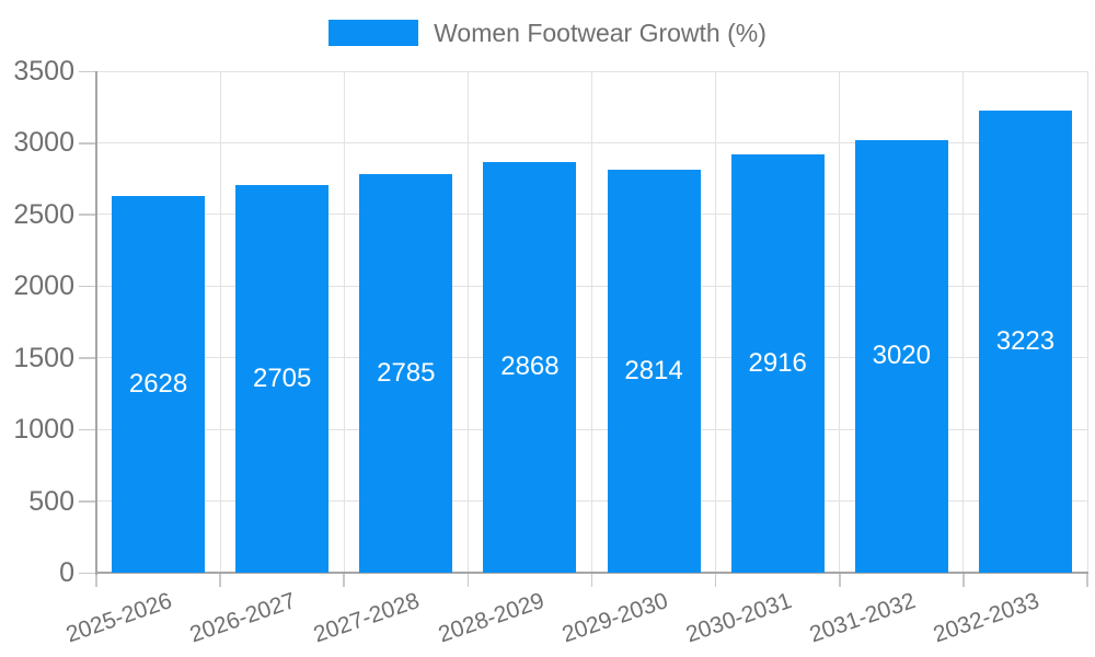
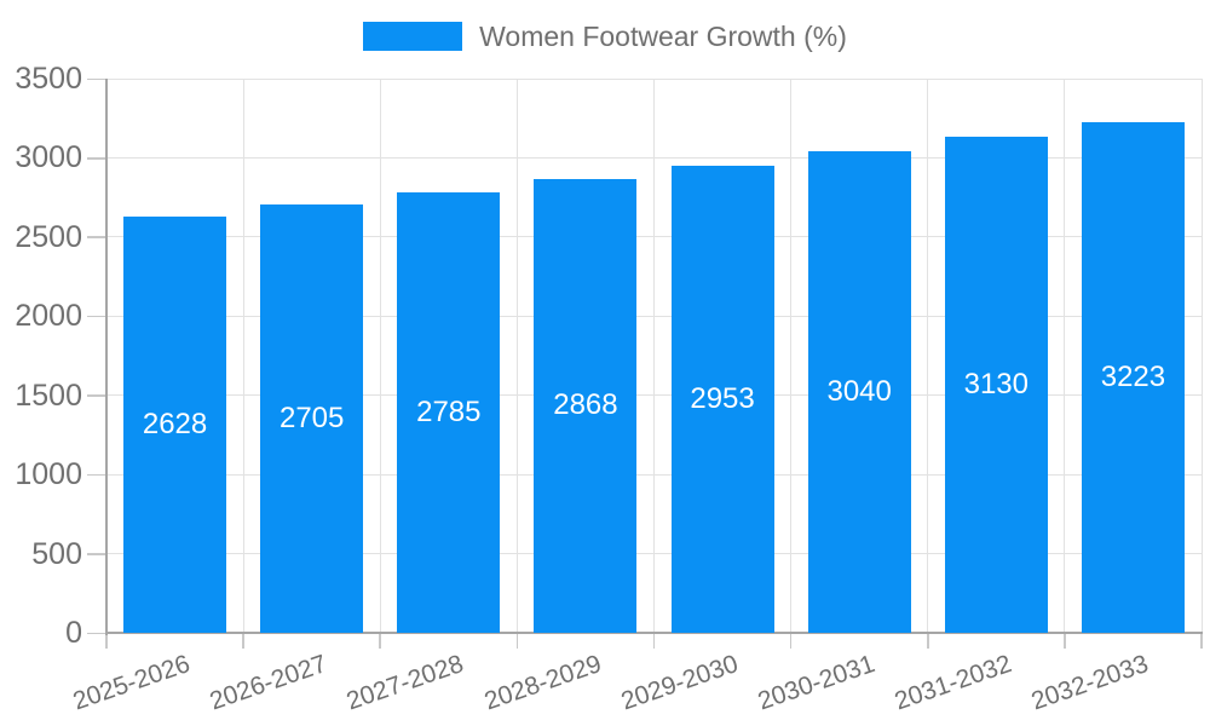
2029-2030: 2814 -> 2953
2030-2031: 2916 -> 3040
2031-2032: 3020 -> 3130
